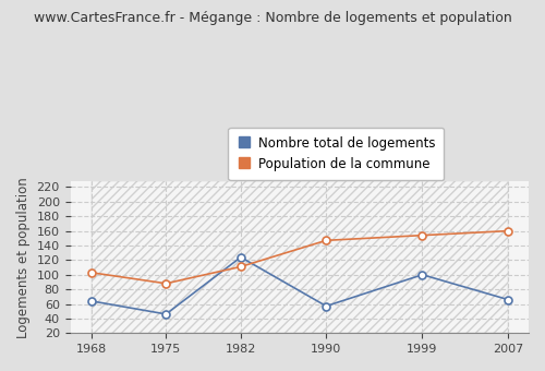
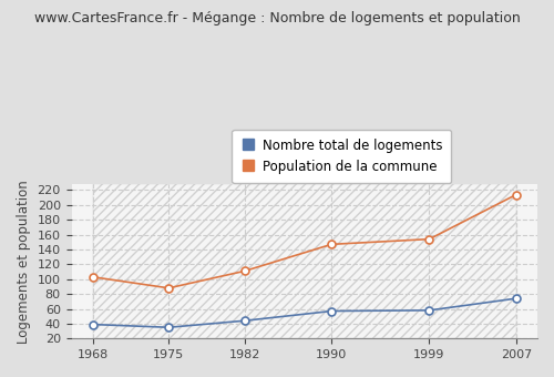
Nombre total de logements/1968: 64 -> 39
Nombre total de logements/1975: 46 -> 35
Nombre total de logements/1982: 124 -> 44
Nombre total de logements/1999: 100 -> 58
Nombre total de logements/2007: 66 -> 74
Population de la commune/2007: 160 -> 214
